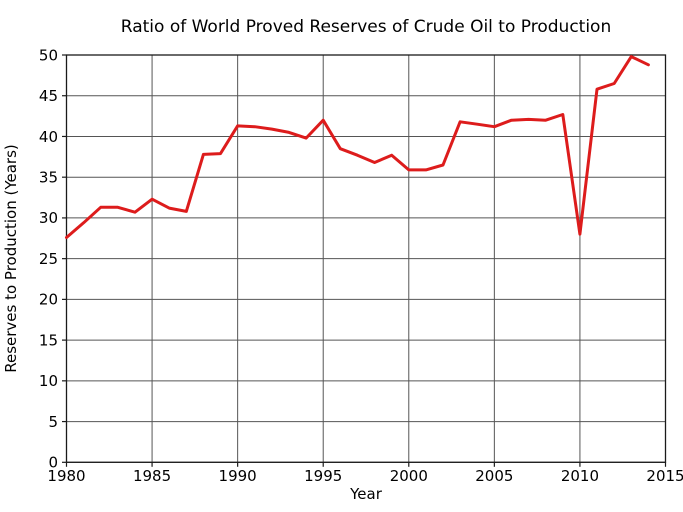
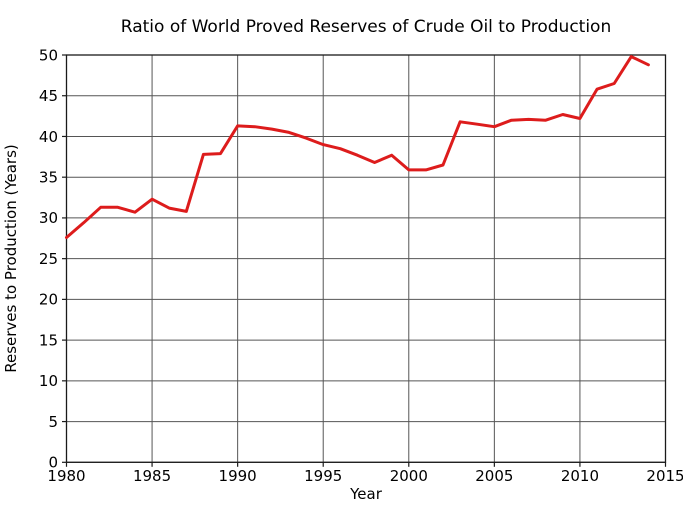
1995: 42 -> 39
2010: 28 -> 42
